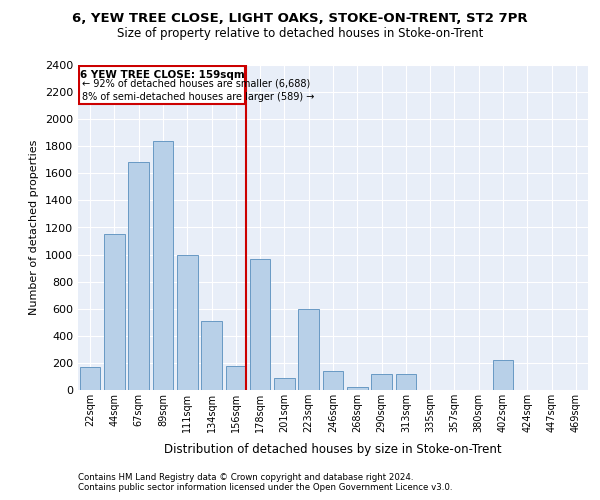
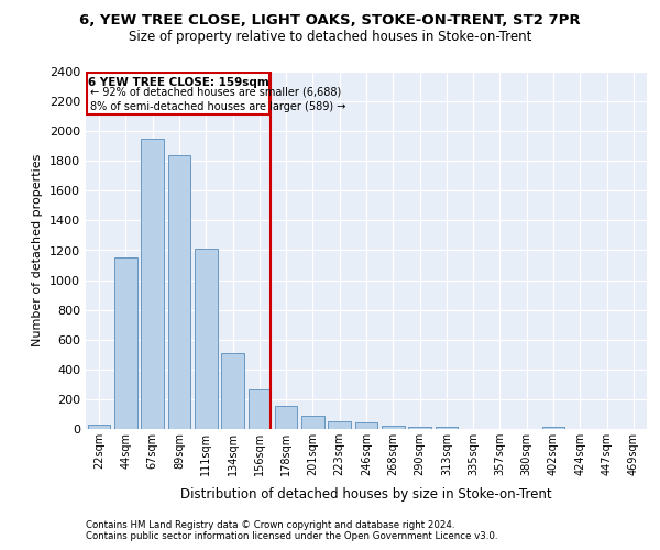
22sqm: 170 -> 30
67sqm: 1680 -> 1950
111sqm: 1000 -> 1210
156sqm: 180 -> 260
178sqm: 970 -> 160
223sqm: 600 -> 50
246sqm: 140 -> 40
290sqm: 120 -> 20
313sqm: 120 -> 10
402sqm: 220 -> 20
